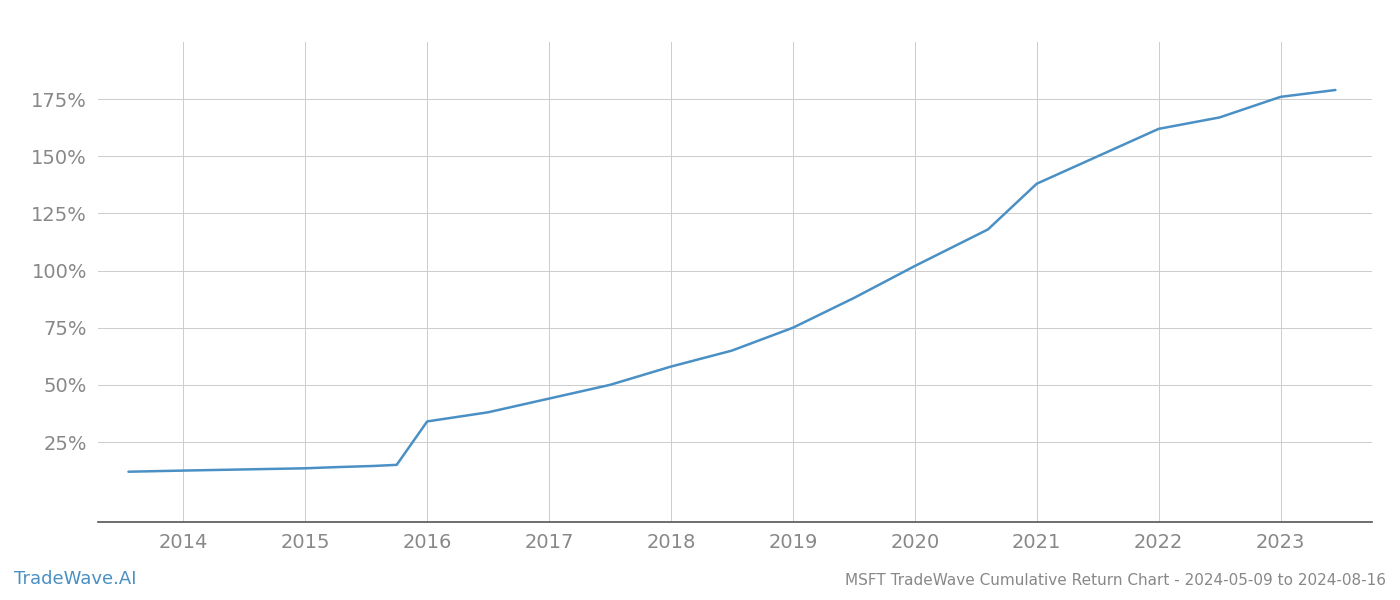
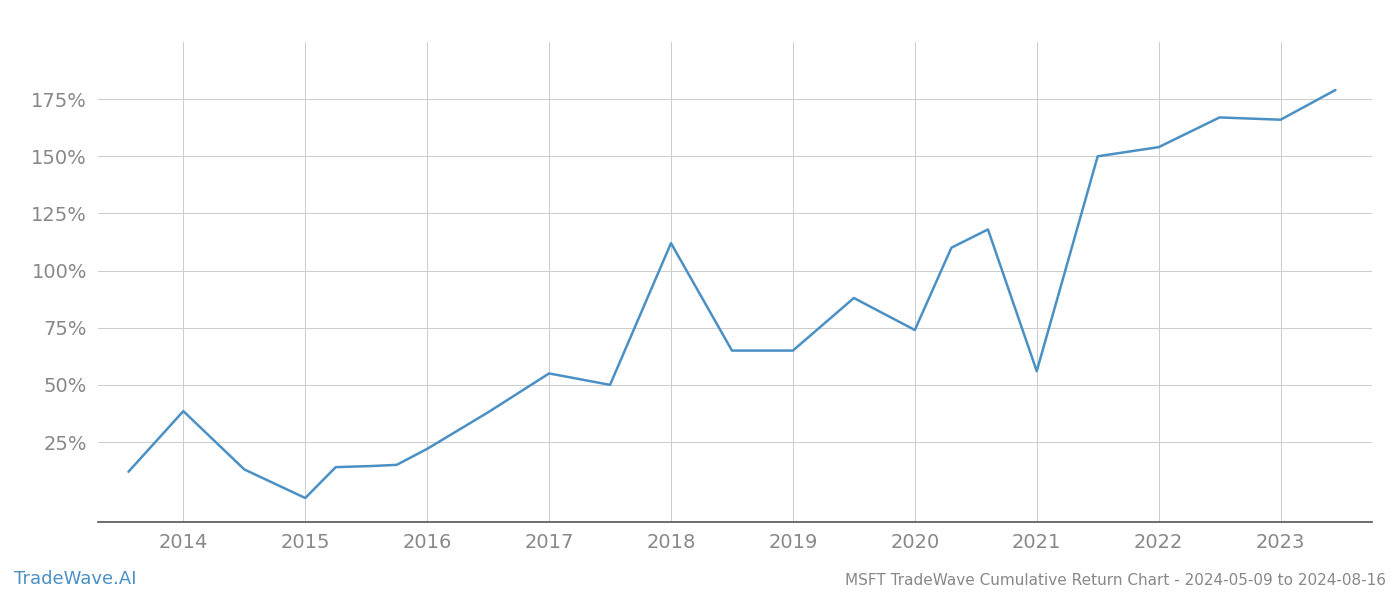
2014: 12.5% -> 38.5%
2015: 13.5% -> 0.5%
2016: 34.0% -> 22.0%
2017: 44.0% -> 55.0%
2018: 58.0% -> 112.0%
2019: 75.0% -> 65.0%
2020: 102.0% -> 74.0%
2021: 138.0% -> 56.0%
2022: 162.0% -> 154.0%
2023: 176.0% -> 166.0%
